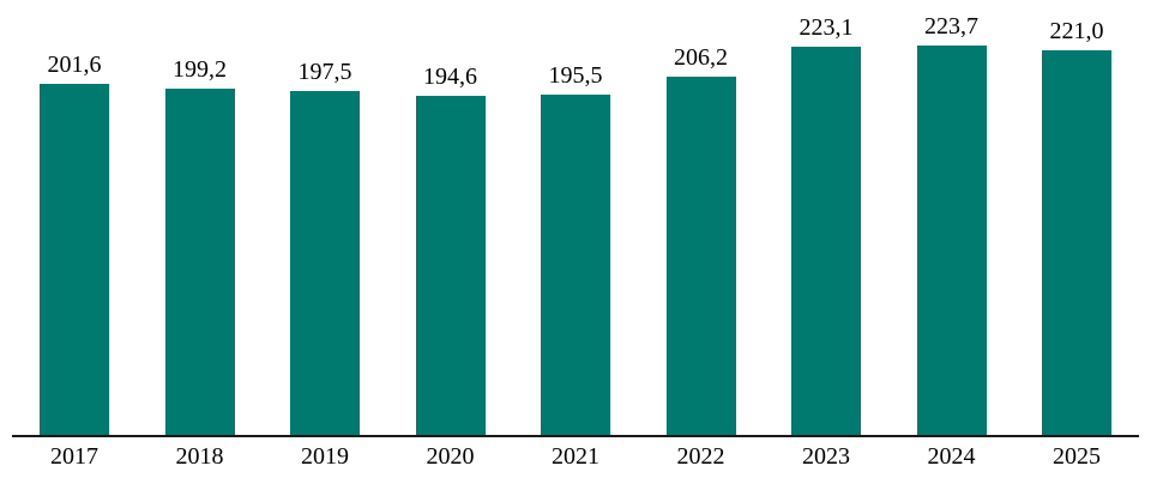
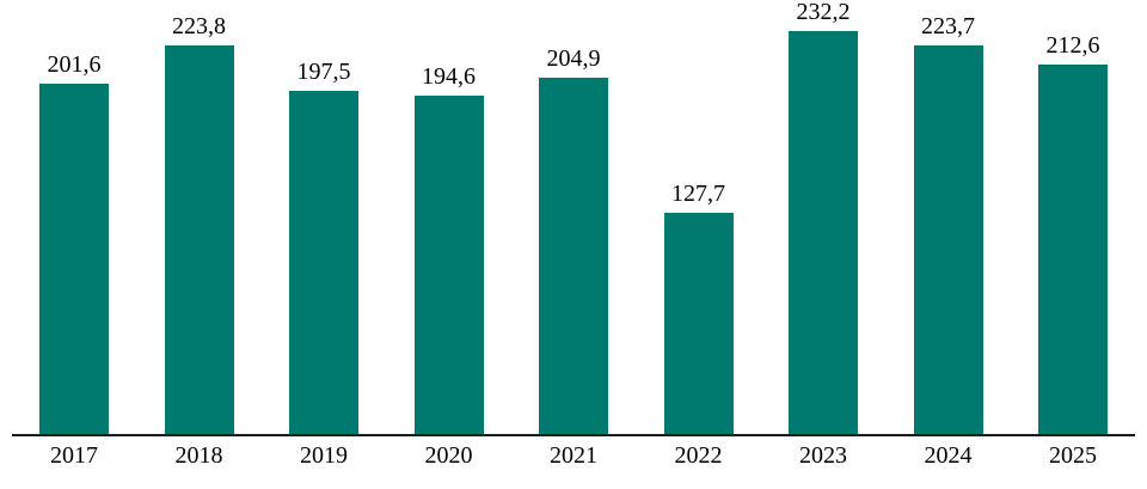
2018: 199,2 -> 223,8
2021: 195,5 -> 204,9
2022: 206,2 -> 127,7
2023: 223,1 -> 232,2
2025: 221,0 -> 212,6
